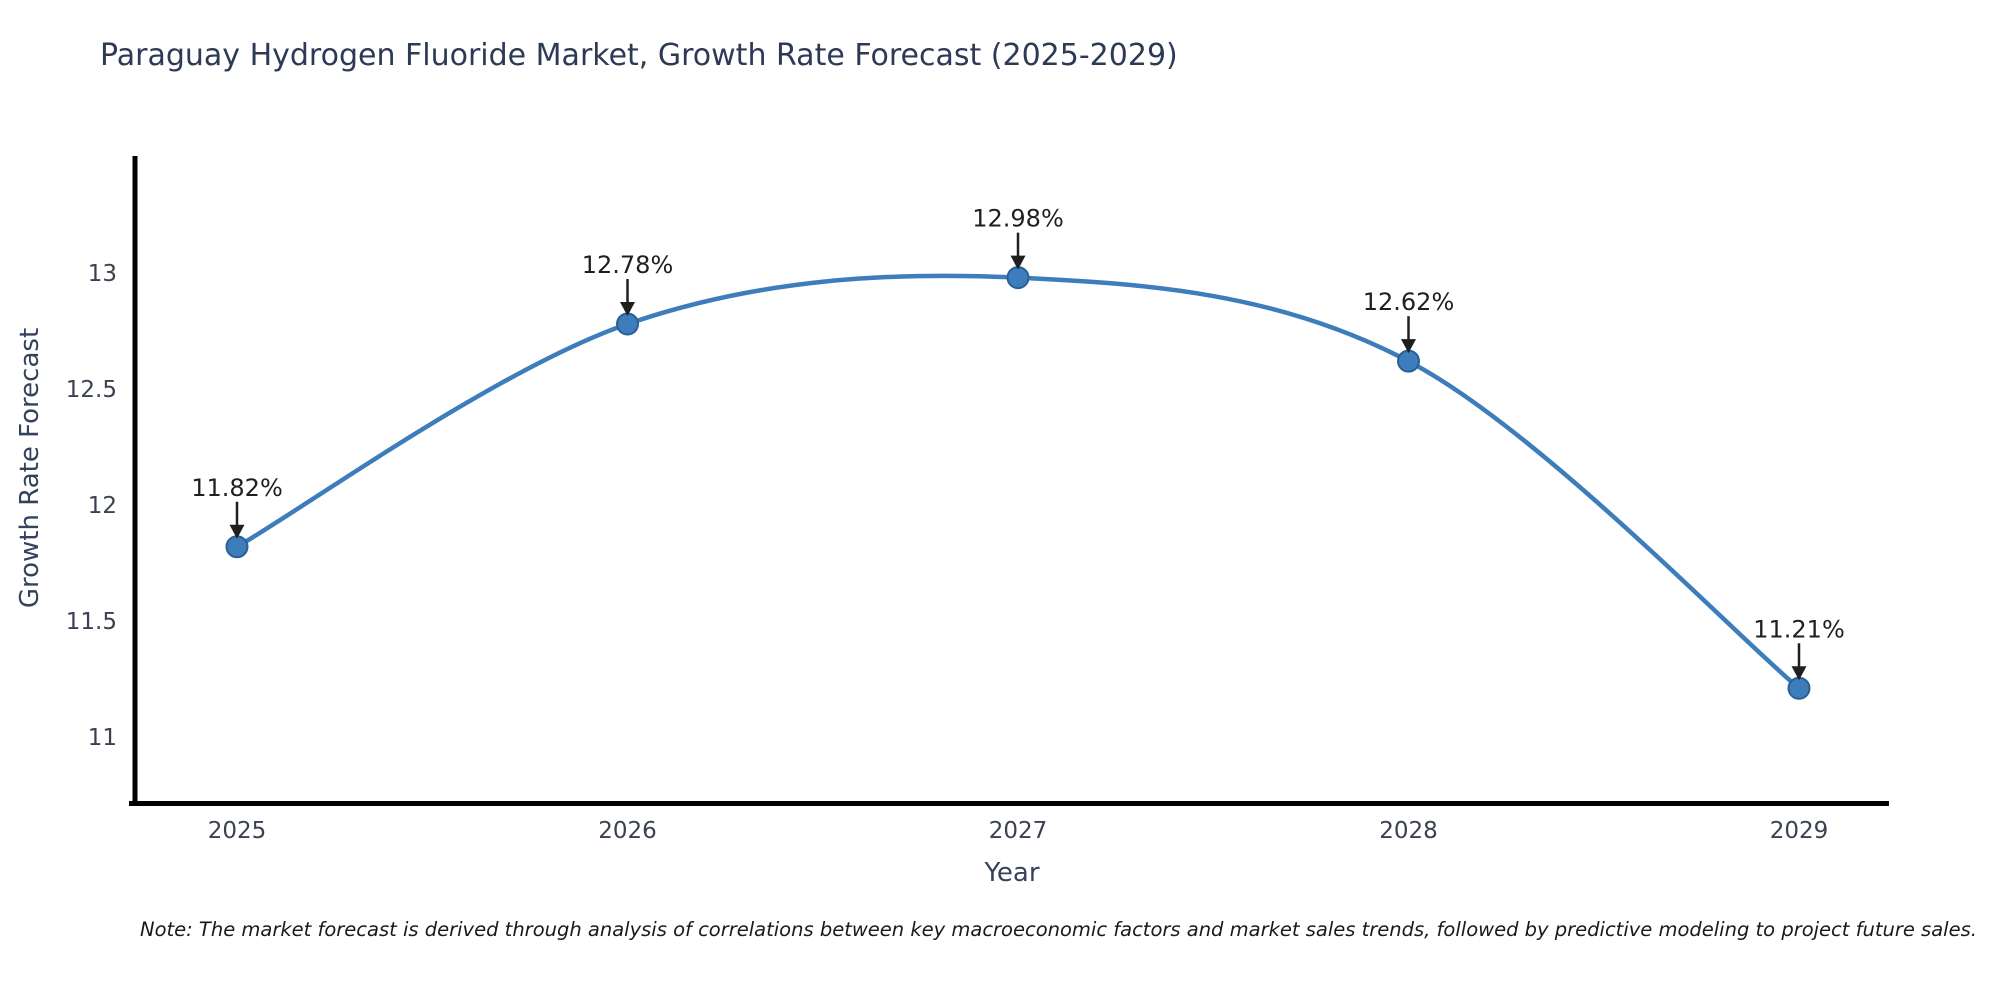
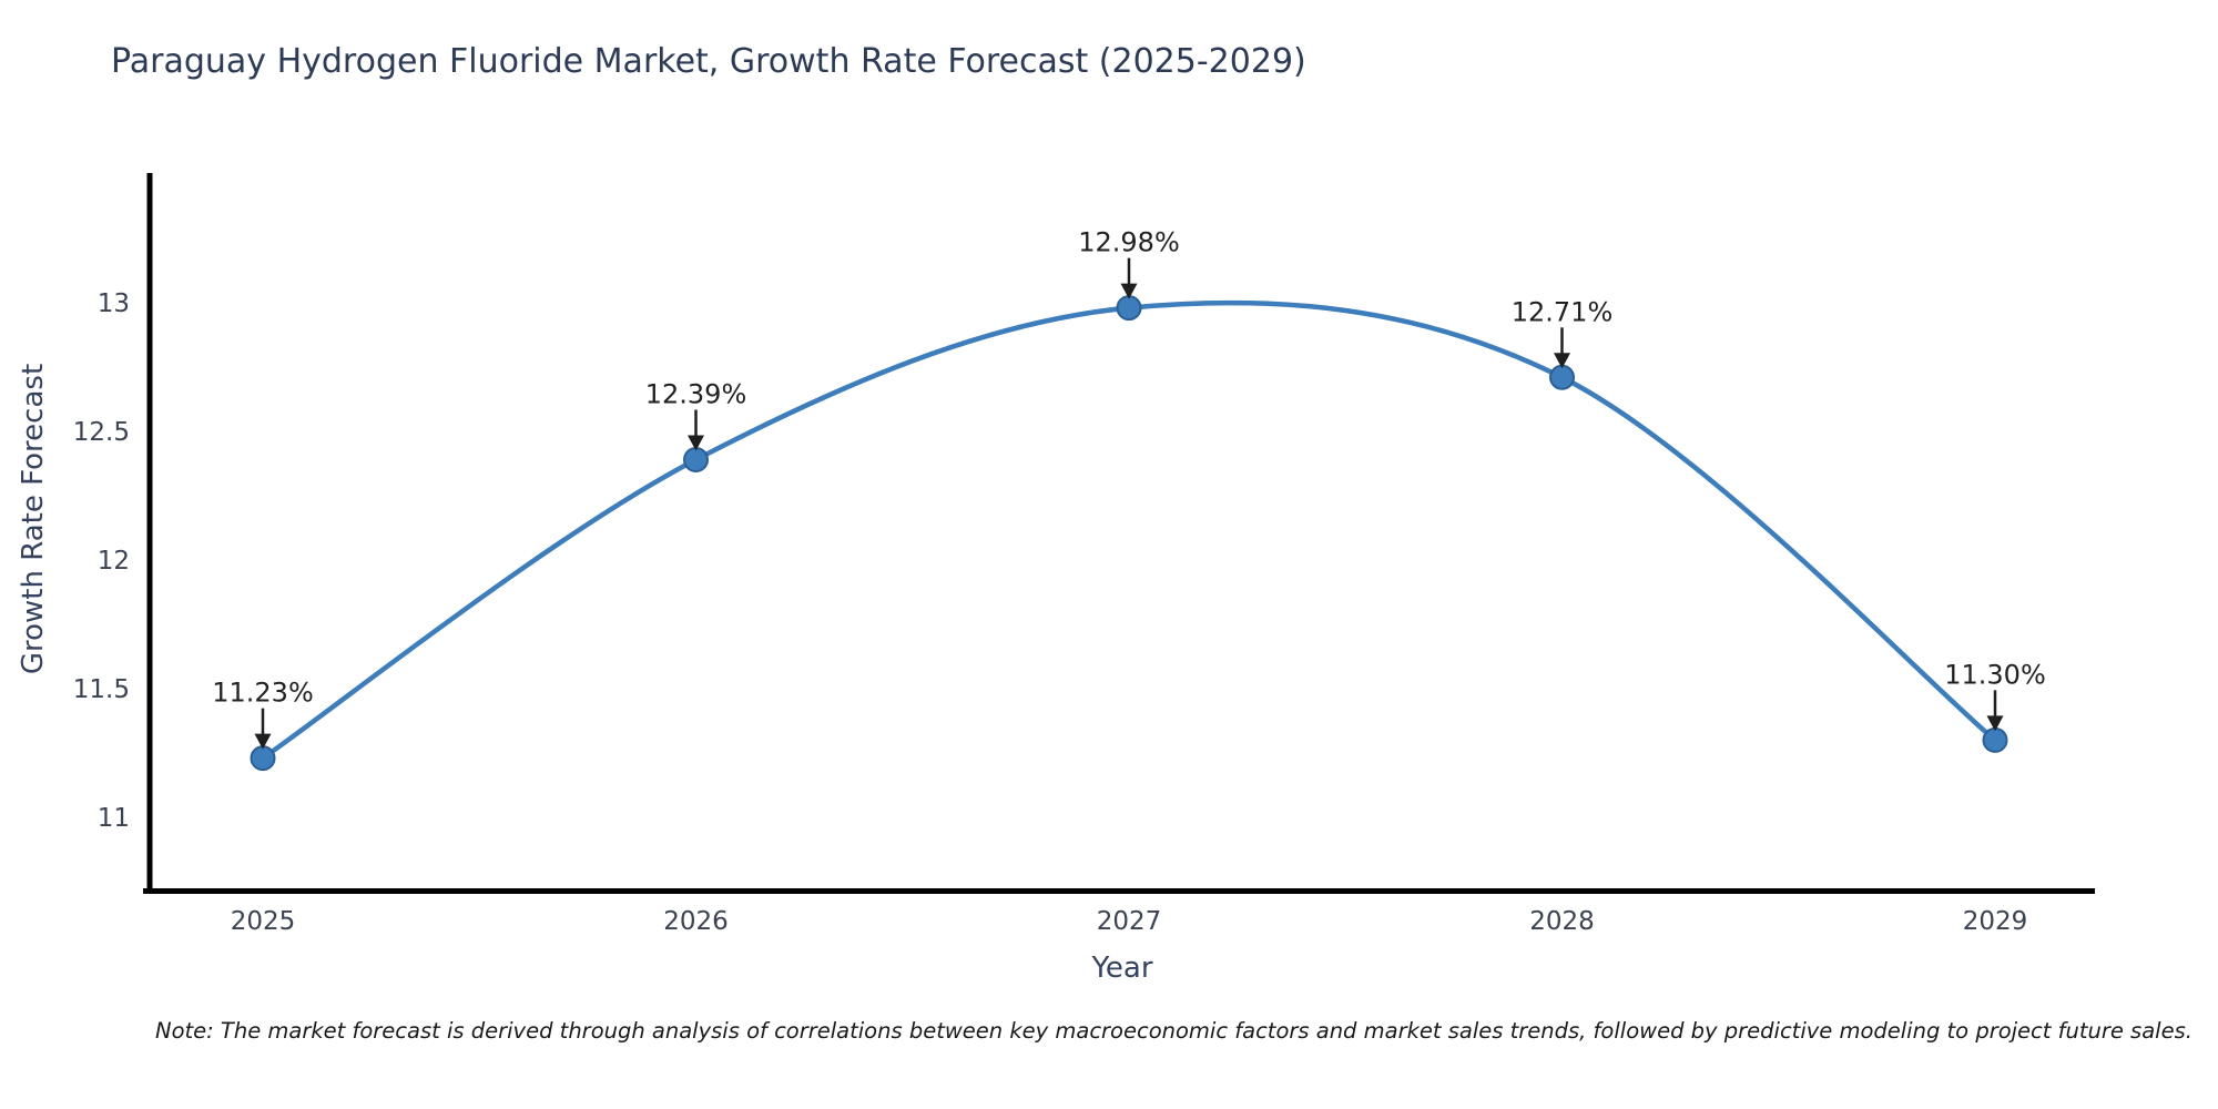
2025: 11.82% -> 11.23%
2026: 12.78% -> 12.39%
2028: 12.62% -> 12.71%
2029: 11.21% -> 11.30%
